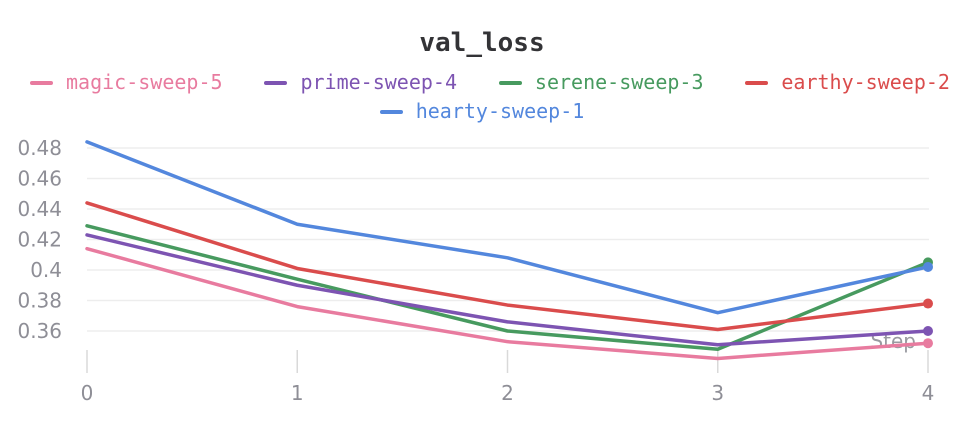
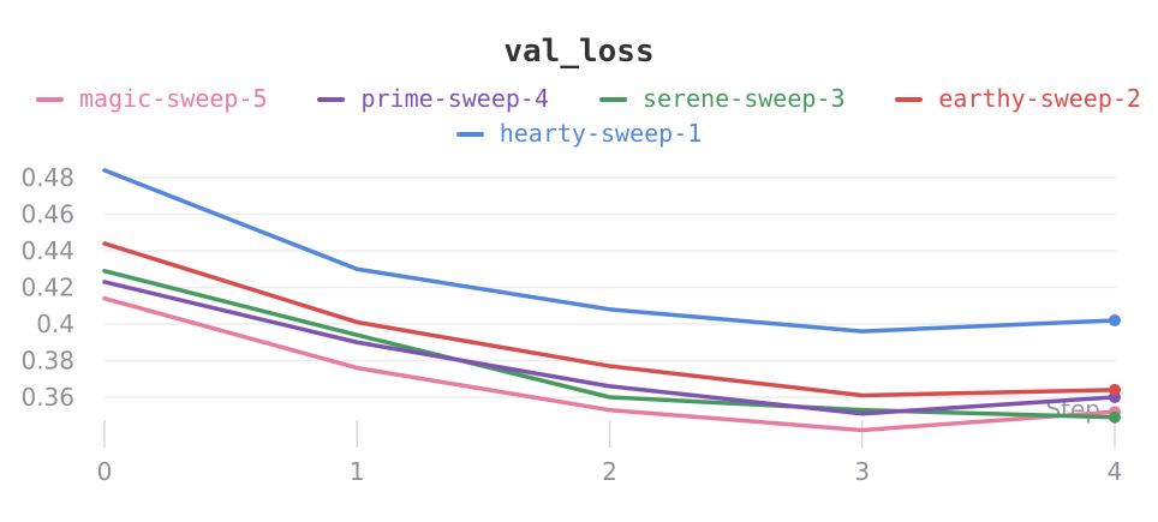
serene-sweep-3/3: 0.348 -> 0.353
hearty-sweep-1/3: 0.372 -> 0.396
serene-sweep-3/4: 0.405 -> 0.349
earthy-sweep-2/4: 0.378 -> 0.364
